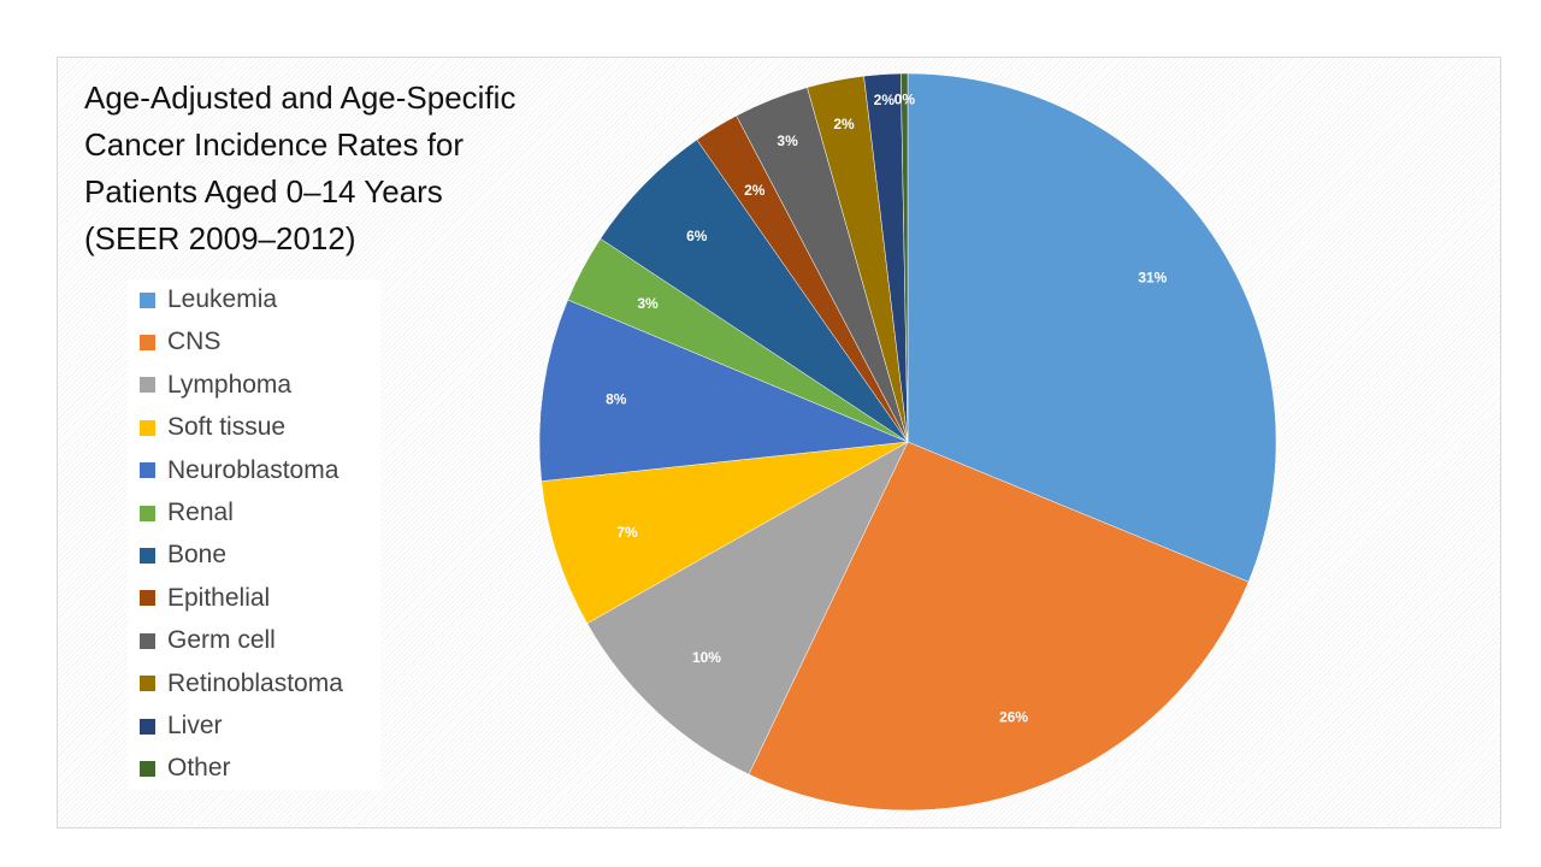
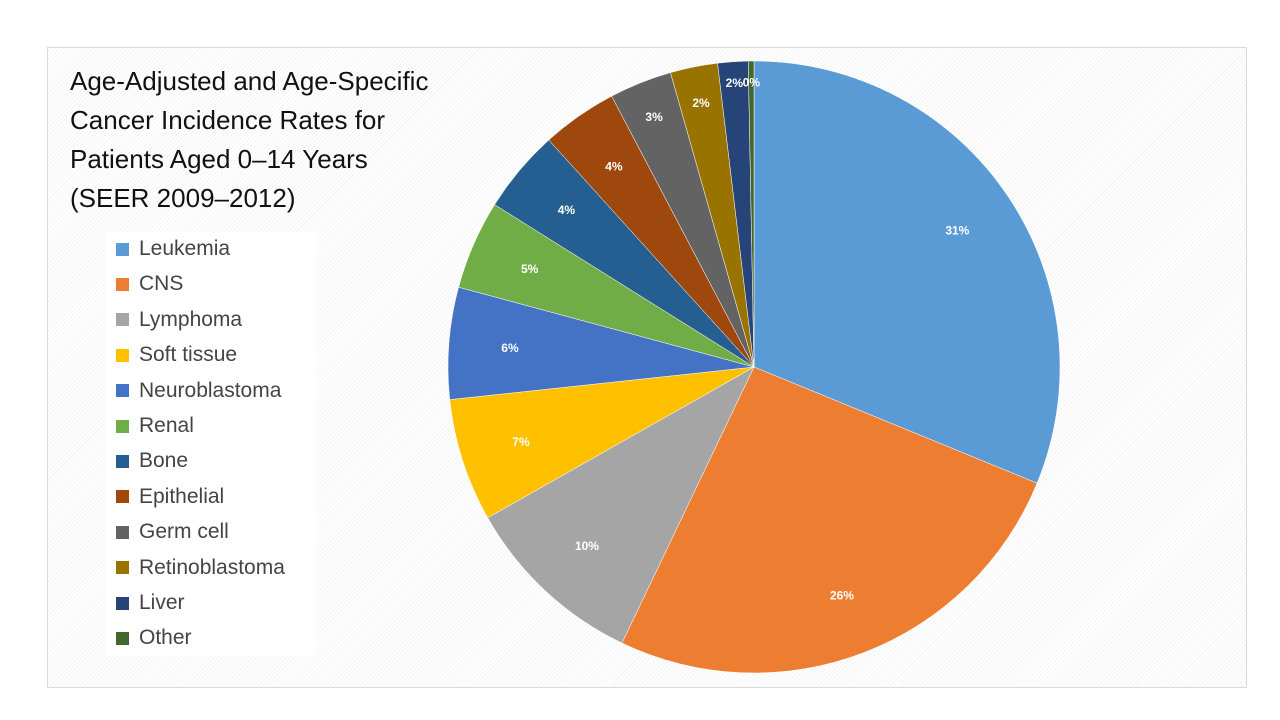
Neuroblastoma: 8% -> 6%
Renal: 3% -> 5%
Bone: 6% -> 4%
Epithelial: 2% -> 4%
